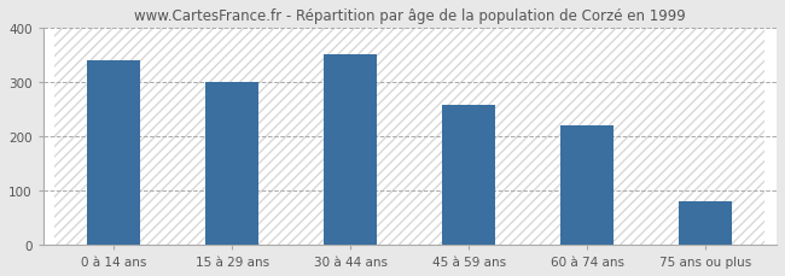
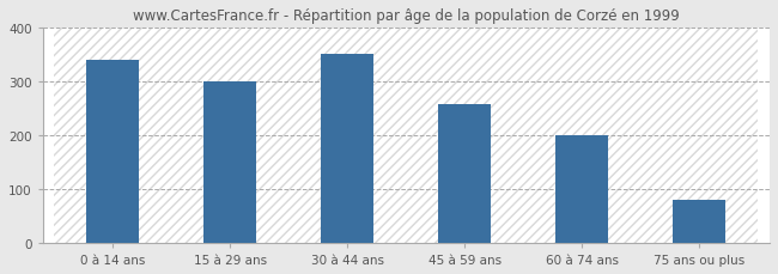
60 à 74 ans: 220 -> 201
